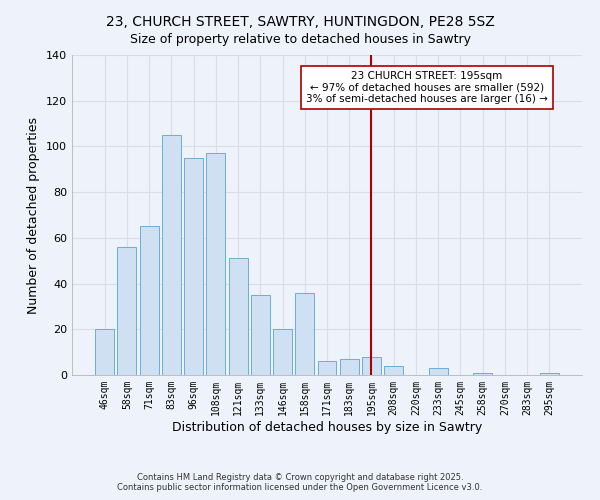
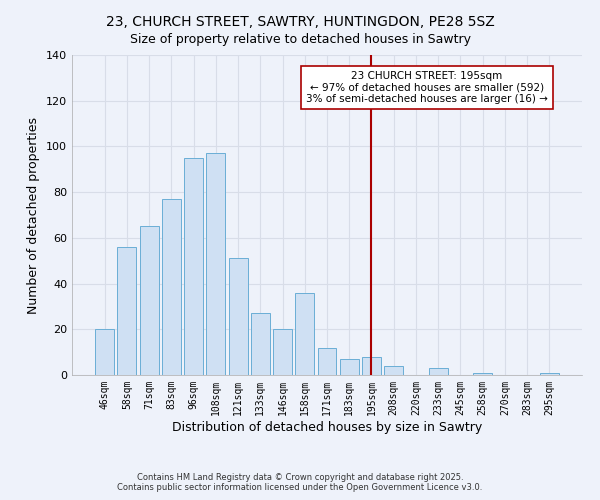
83sqm: 105 -> 77
133sqm: 35 -> 27
171sqm: 6 -> 12
